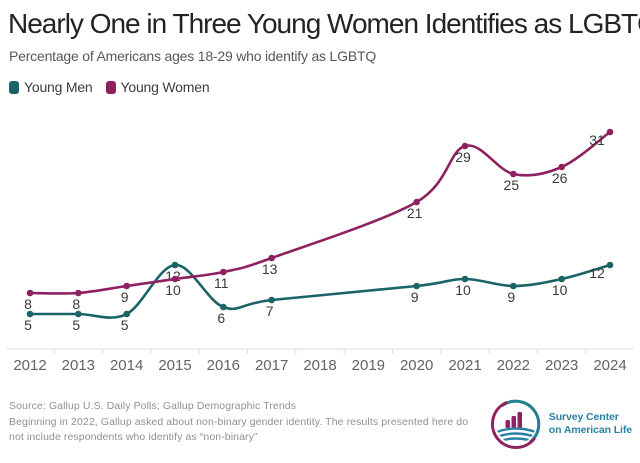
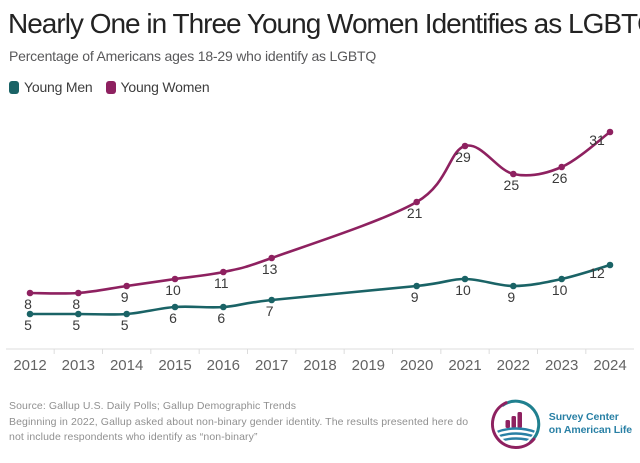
Young Men/2015: 12 -> 6
